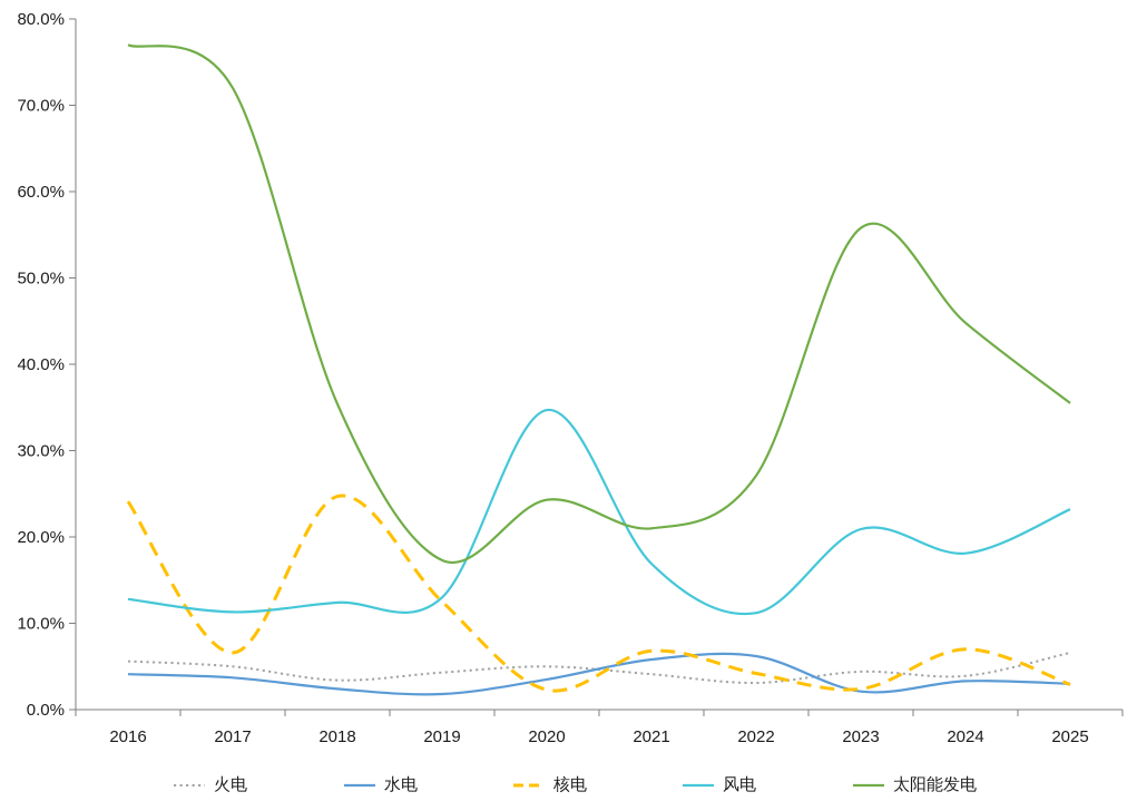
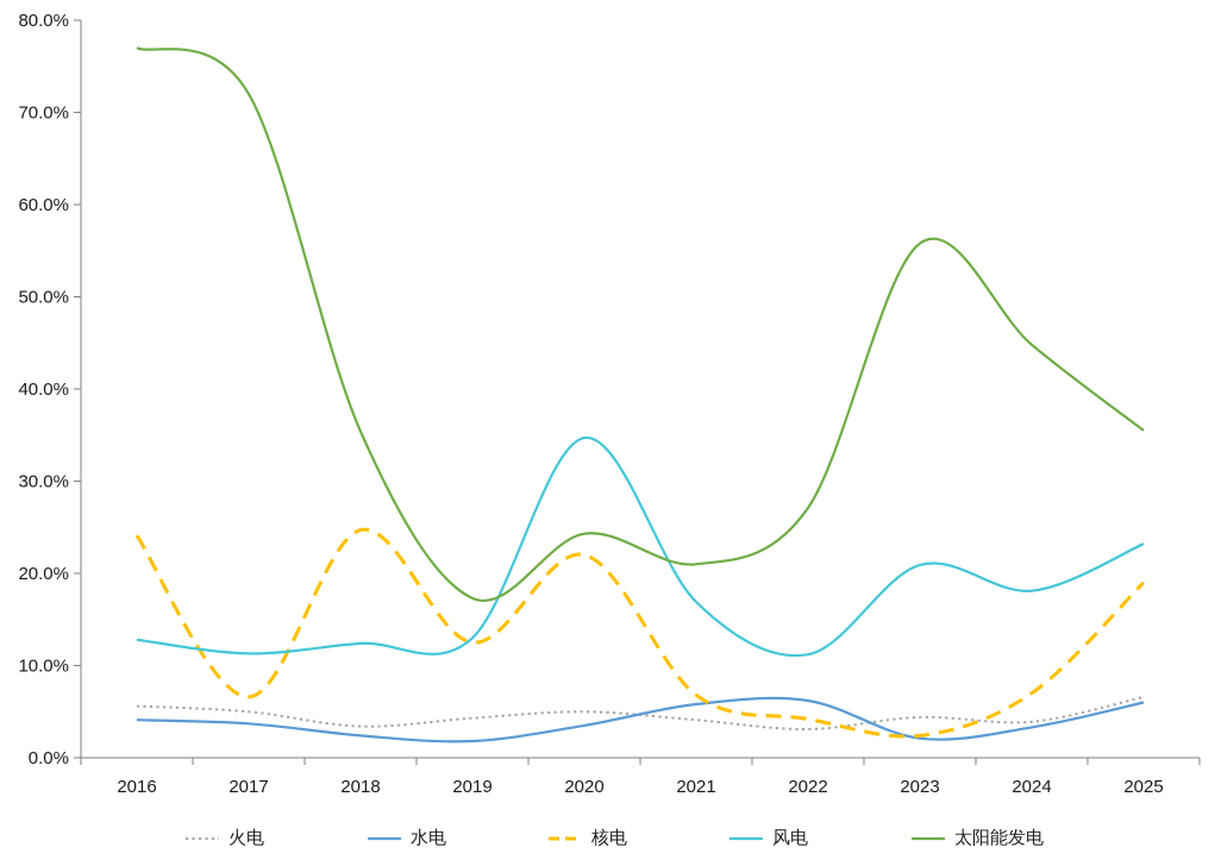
核电/2020: 2% -> 22%
水电/2025: 3% -> 6%
核电/2025: 3% -> 19%
